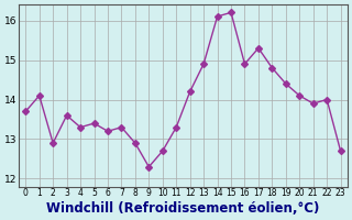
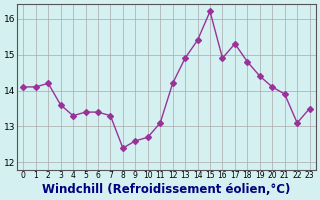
0: 13.7 -> 14.1
2: 12.9 -> 14.2
6: 13.2 -> 13.4
8: 12.9 -> 12.4
9: 12.3 -> 12.6
11: 13.3 -> 13.1
14: 16.1 -> 15.4
22: 14.0 -> 13.1
23: 12.7 -> 13.5
